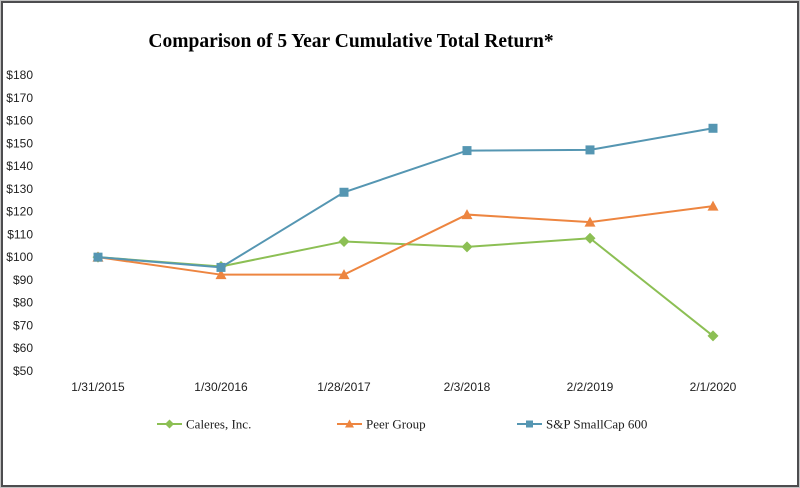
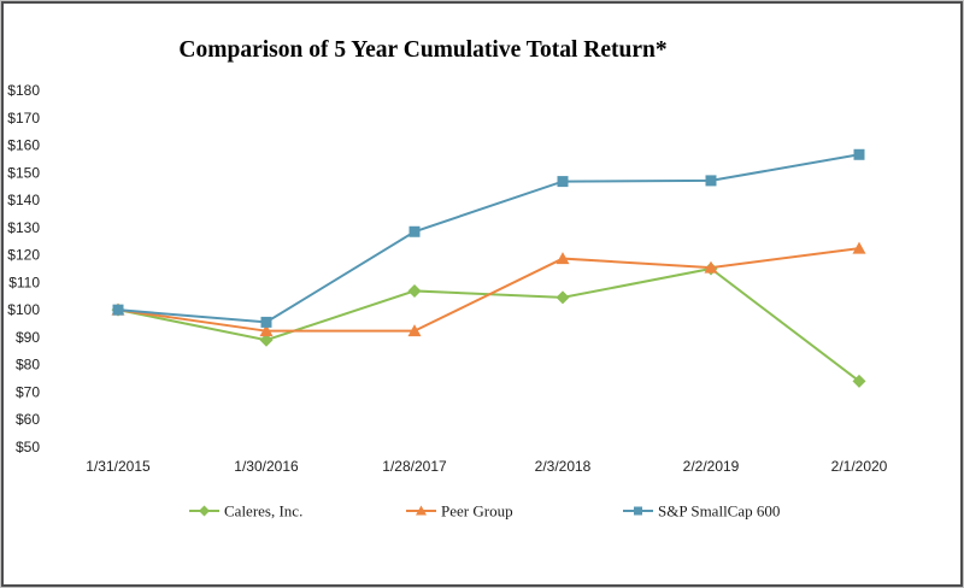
Caleres, Inc./1/30/2016: $96 -> $89
Caleres, Inc./2/2/2019: $108 -> $115
Caleres, Inc./2/1/2020: $65 -> $74
